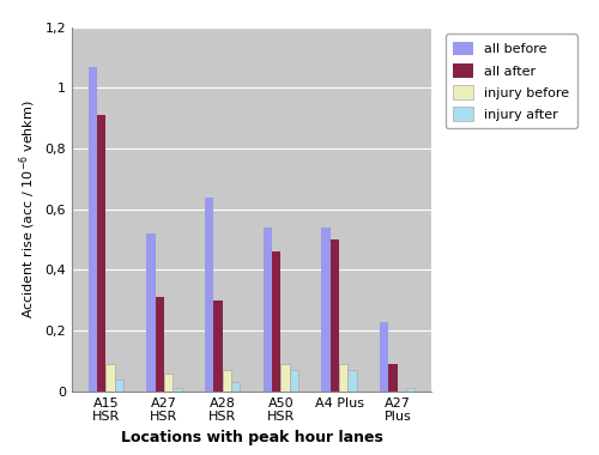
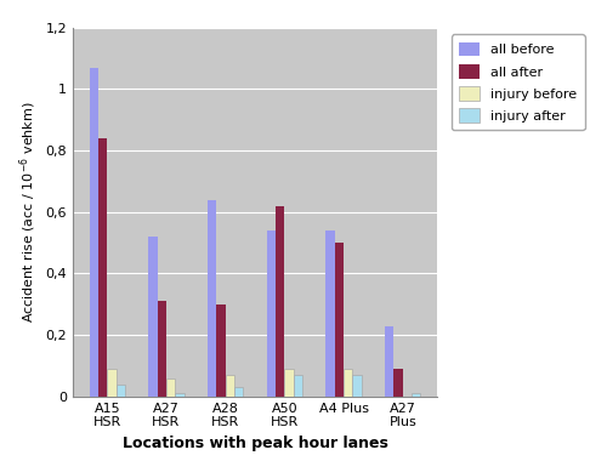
all after/A15 HSR: 0,91 -> 0,84
all after/A50 HSR: 0,46 -> 0,62
